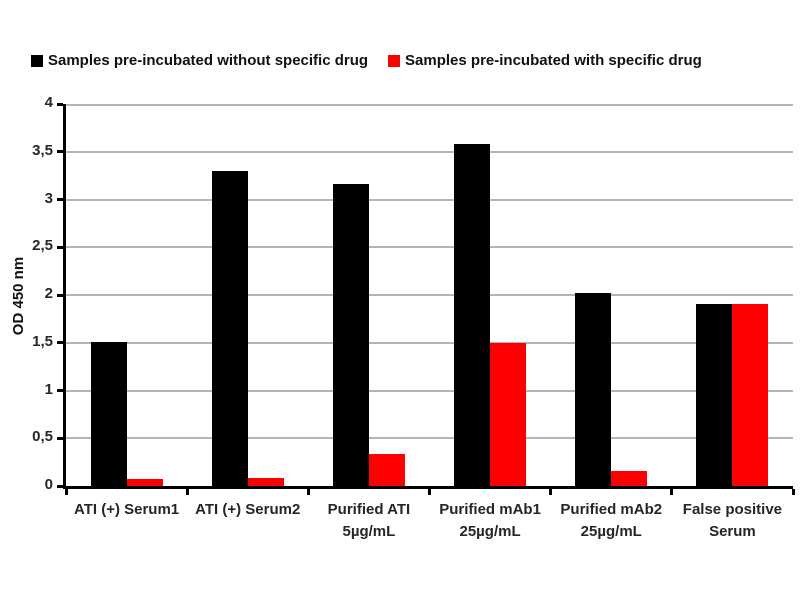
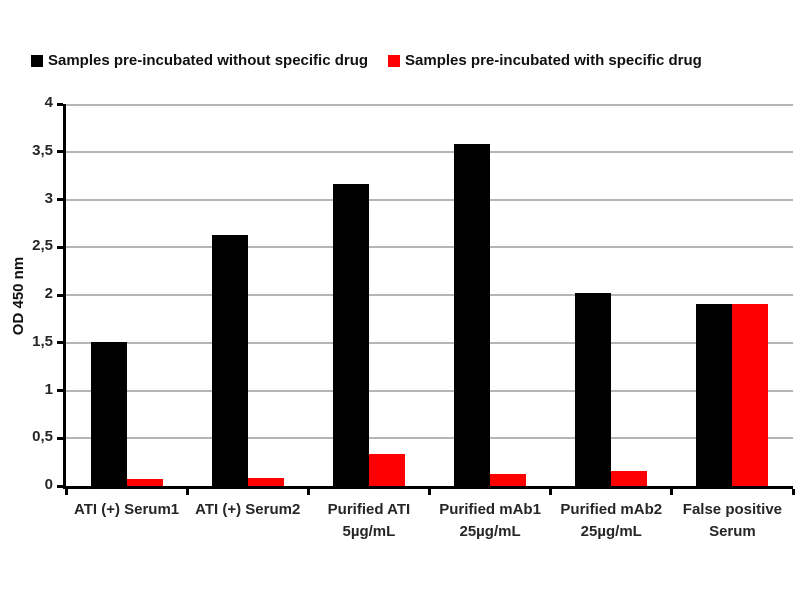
Samples pre-incubated without specific drug/ATI (+) Serum2: 3.3 -> 2.6
Samples pre-incubated with specific drug/Purified mAb1 25µg/mL: 1.5 -> 0.1
